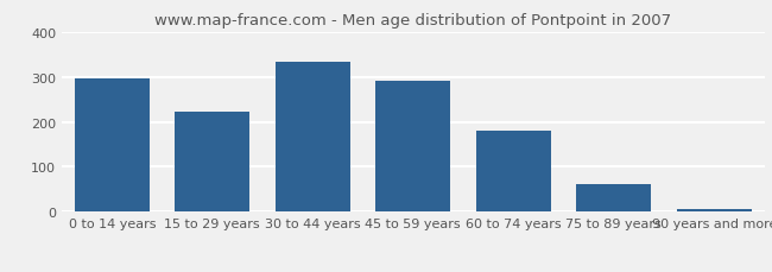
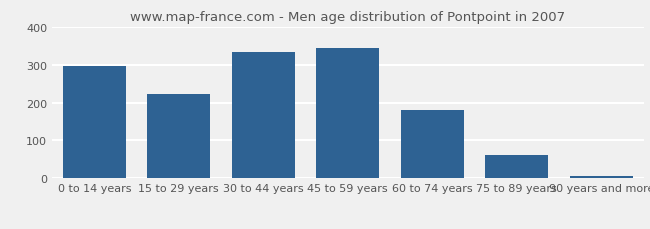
45 to 59 years: 290 -> 344
